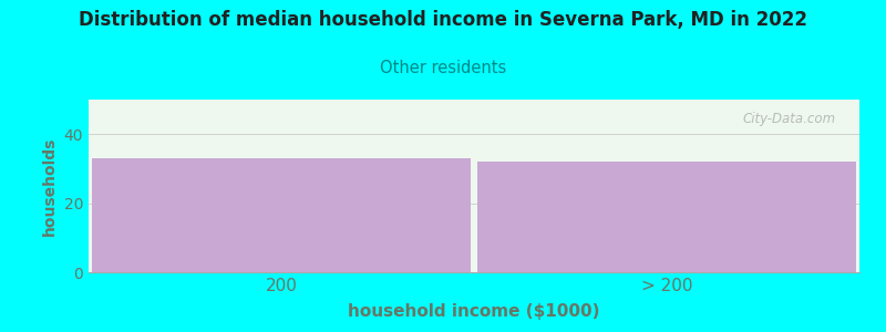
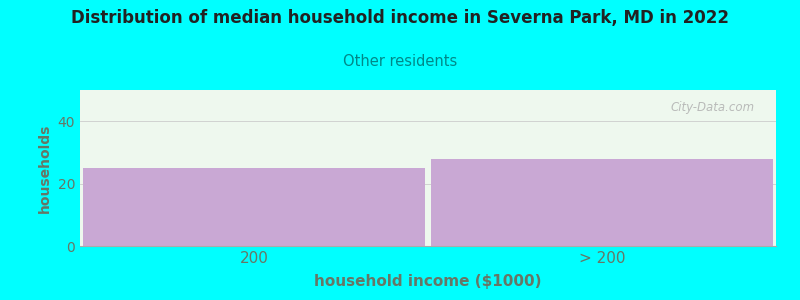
200: 33 -> 25
> 200: 32 -> 28
